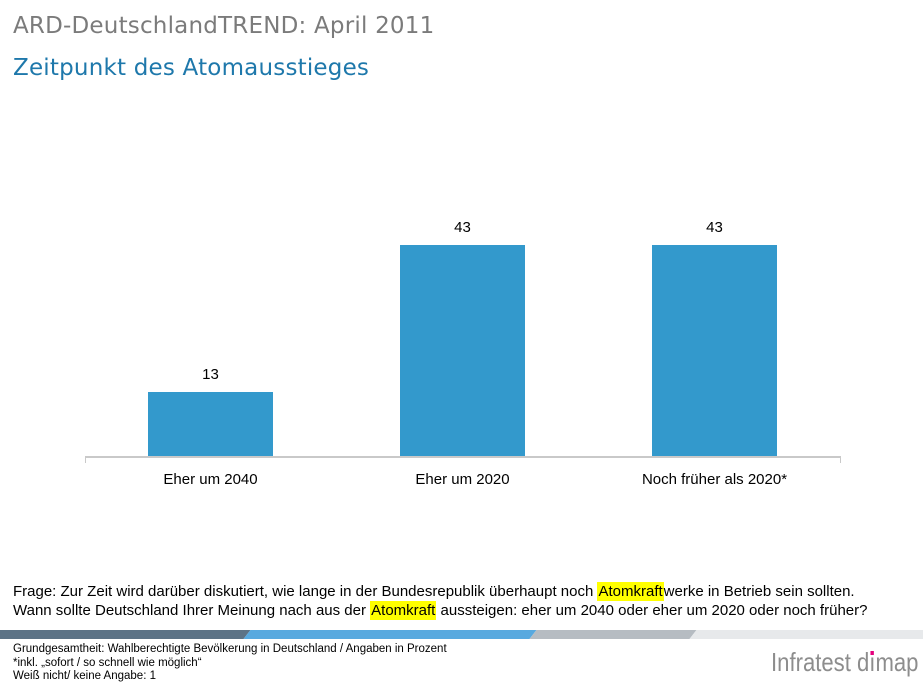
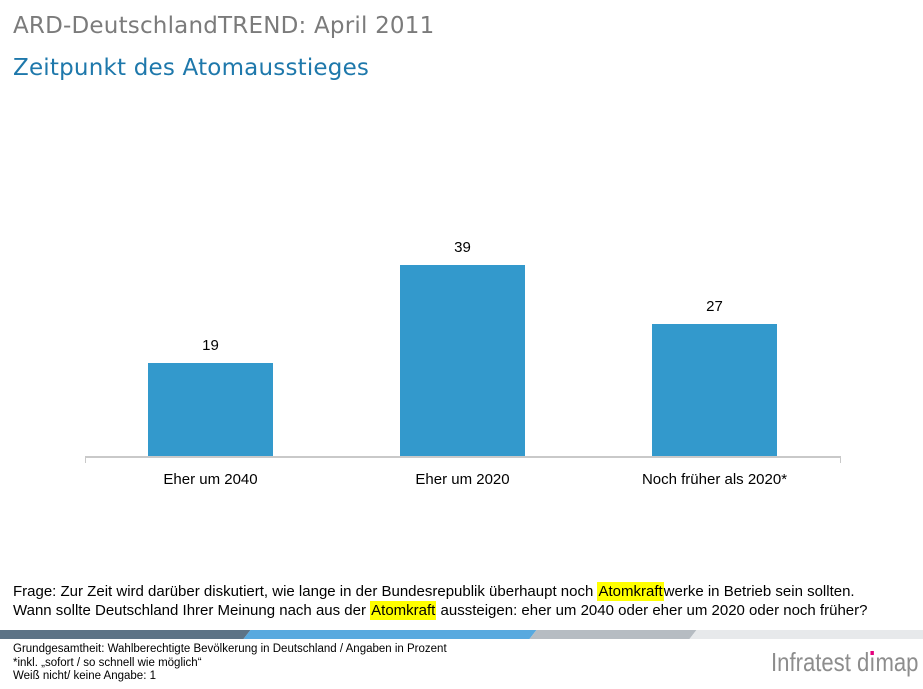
Eher um 2040: 13 -> 19
Eher um 2020: 43 -> 39
Noch früher als 2020*: 43 -> 27
